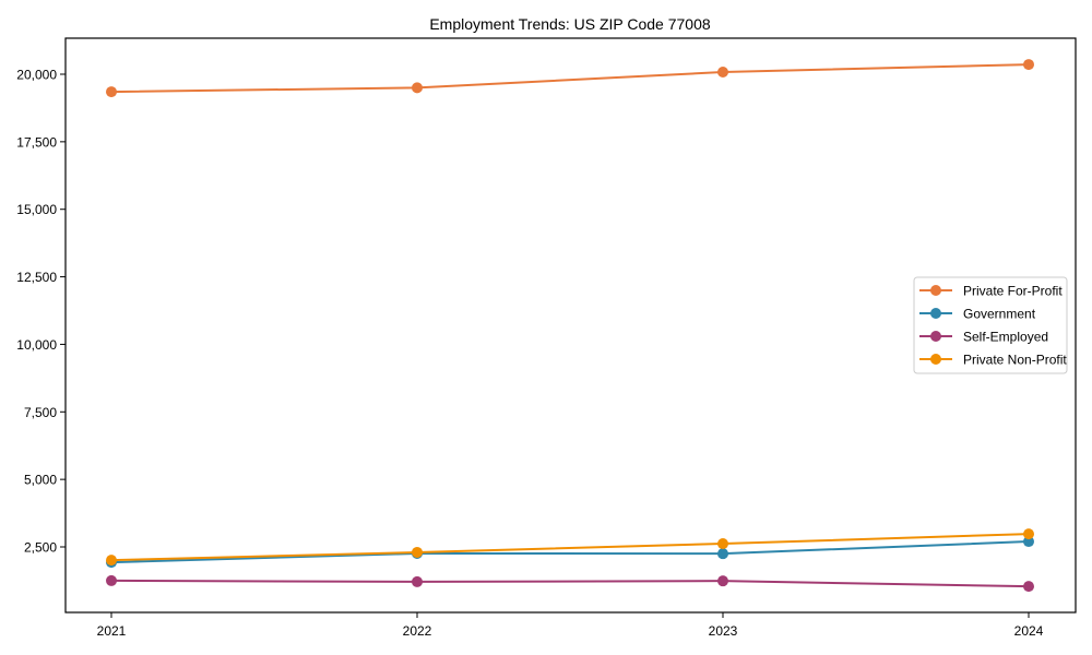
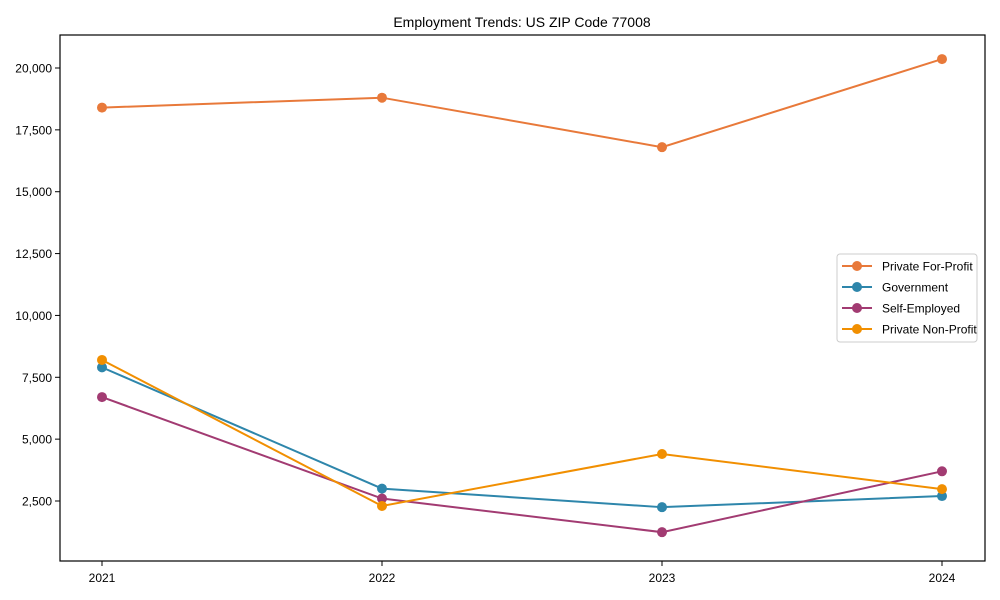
Private For-Profit/2021: 19400 -> 18400
Government/2021: 1900 -> 7900
Self-Employed/2021: 1200 -> 6700
Private Non-Profit/2021: 2000 -> 8200
Private For-Profit/2022: 19500 -> 18800
Government/2022: 2300 -> 3000
Self-Employed/2022: 1200 -> 2600
Private For-Profit/2023: 20100 -> 16800
Private Non-Profit/2023: 2600 -> 4400
Self-Employed/2024: 1000 -> 3700
